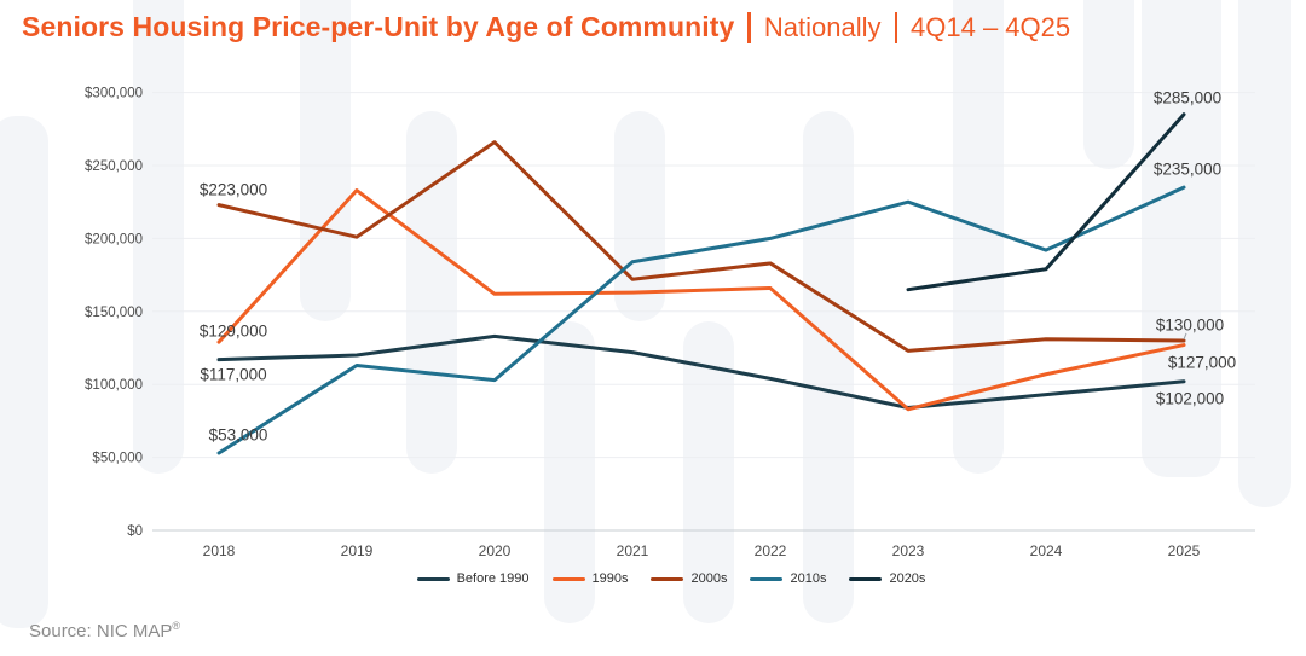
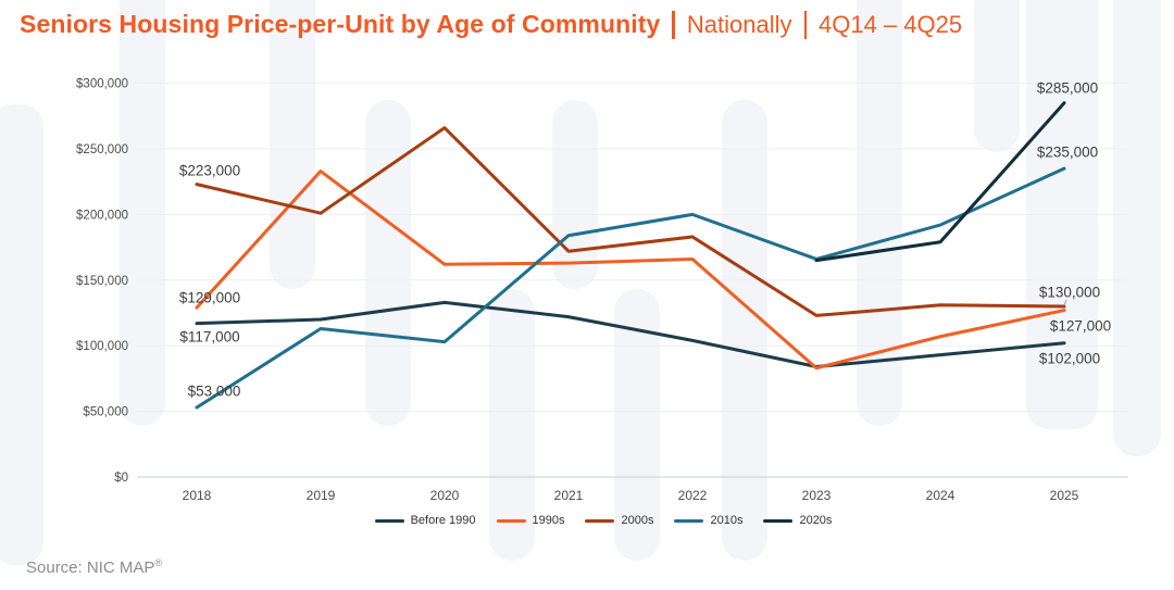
2010s/2023: $225000 -> $166000
